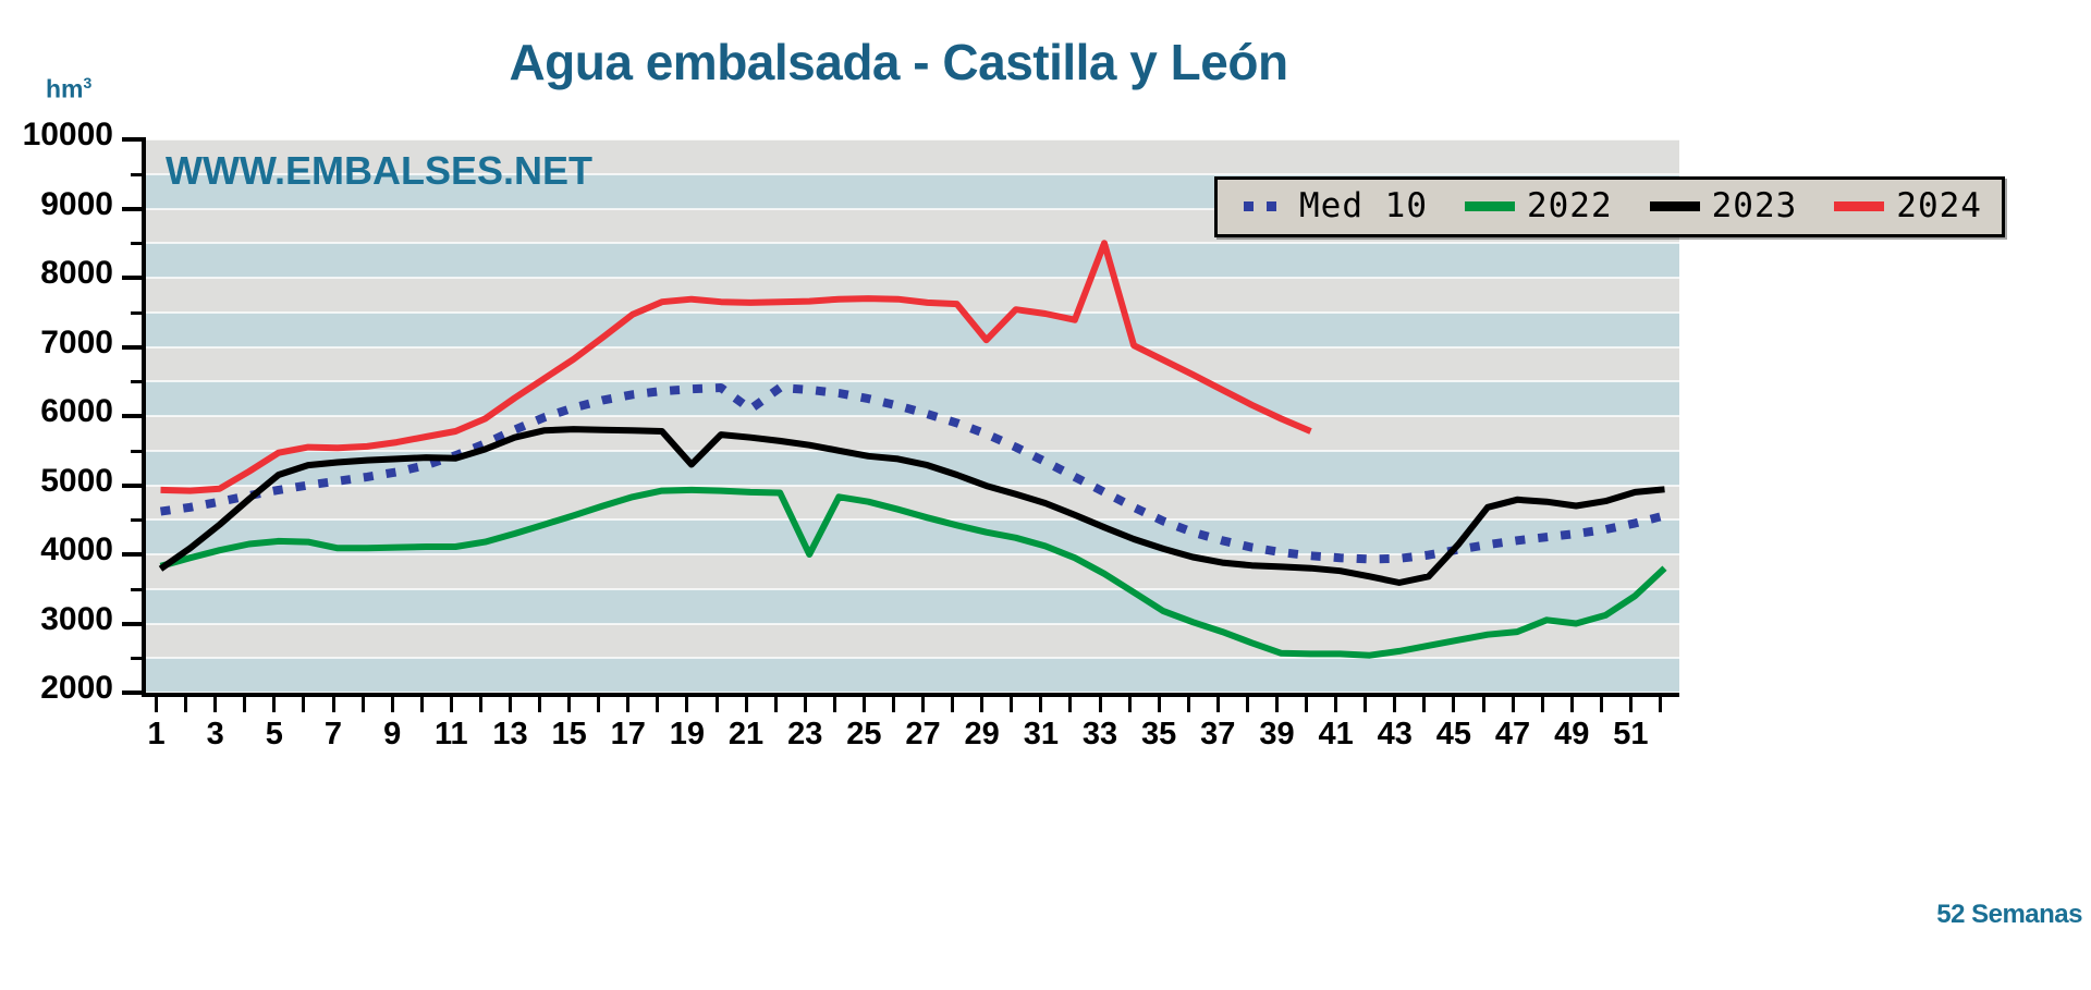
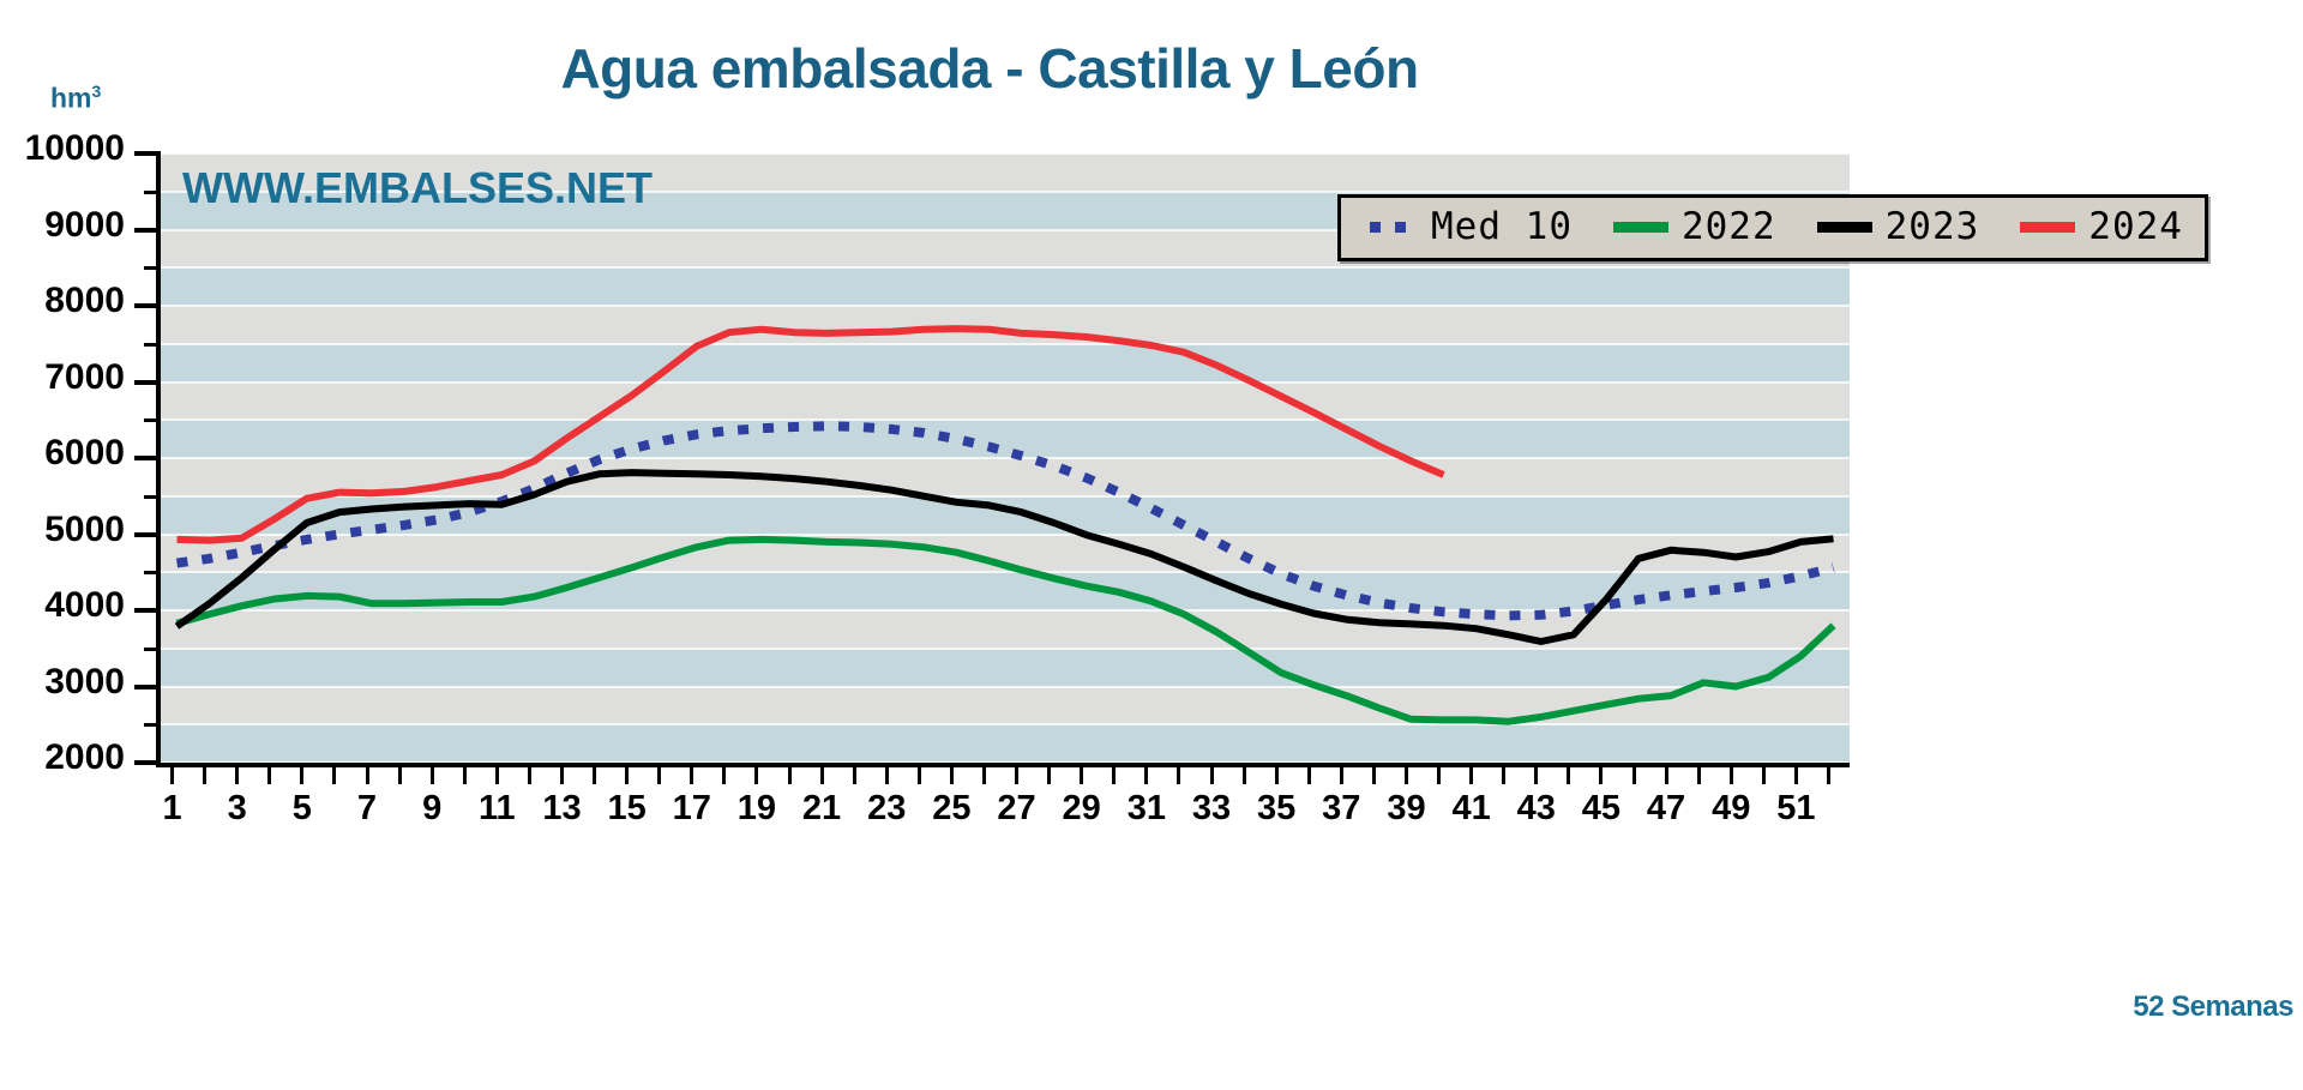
2023/19: 5300 -> 5800
Med 10/21: 6100 -> 6400
2022/23: 4000 -> 4900
2024/29: 7100 -> 7600
2024/33: 8500 -> 7200
